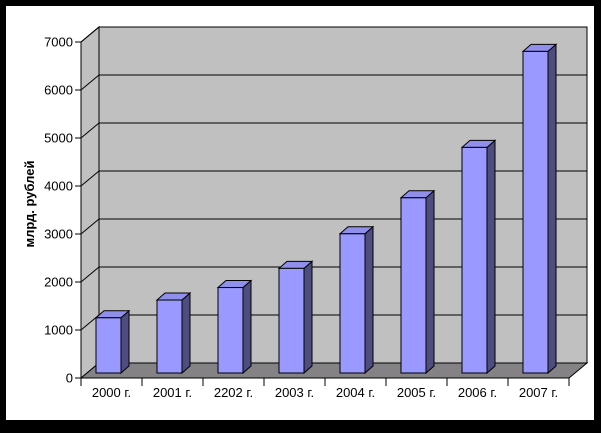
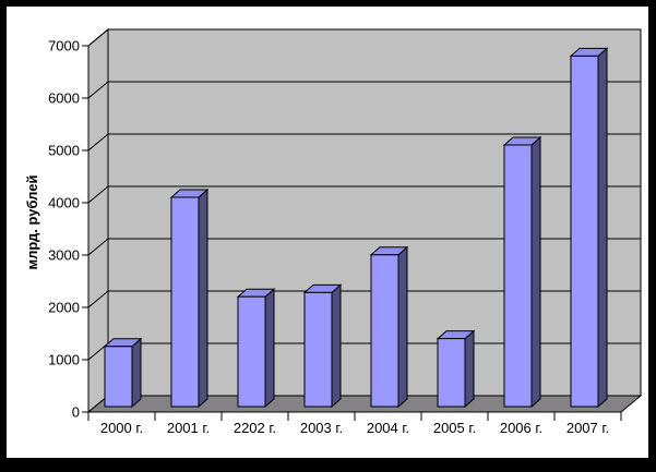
2001 г.: 1500 -> 4000
2202 г.: 1800 -> 2100
2005 г.: 3600 -> 1300
2006 г.: 4700 -> 5000
